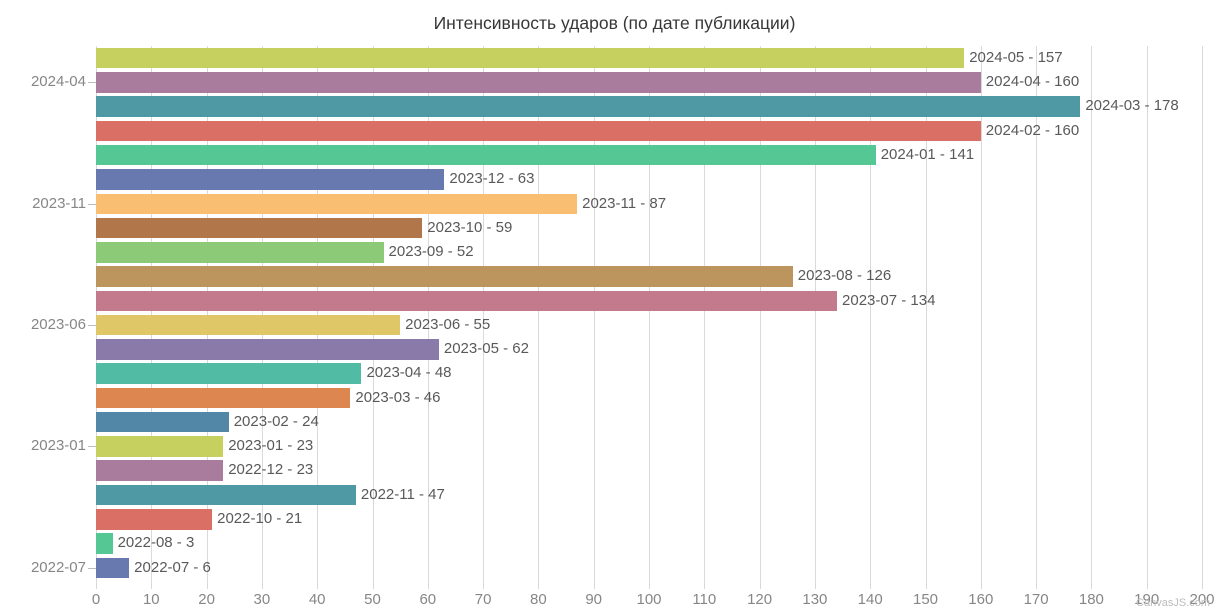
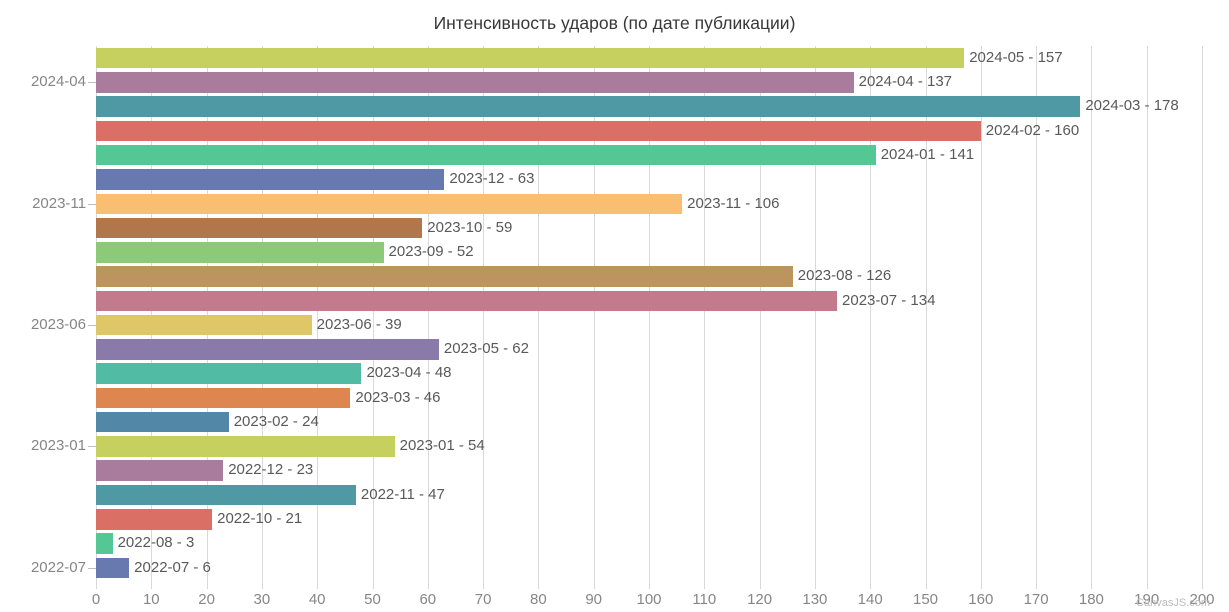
2024-04: 160 -> 137
2023-11: 87 -> 106
2023-06: 55 -> 39
2023-01: 23 -> 54
